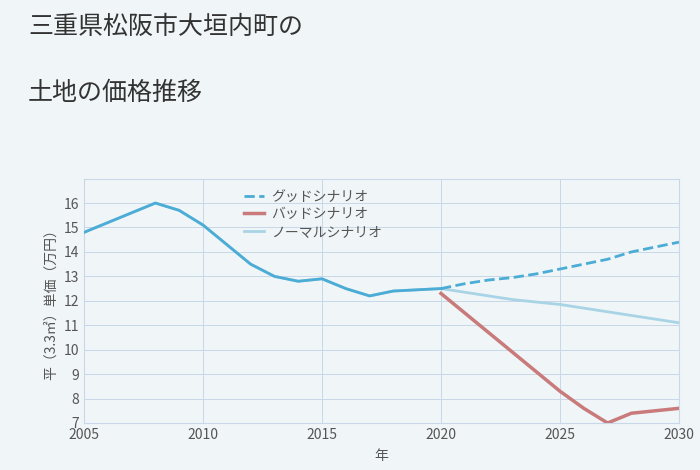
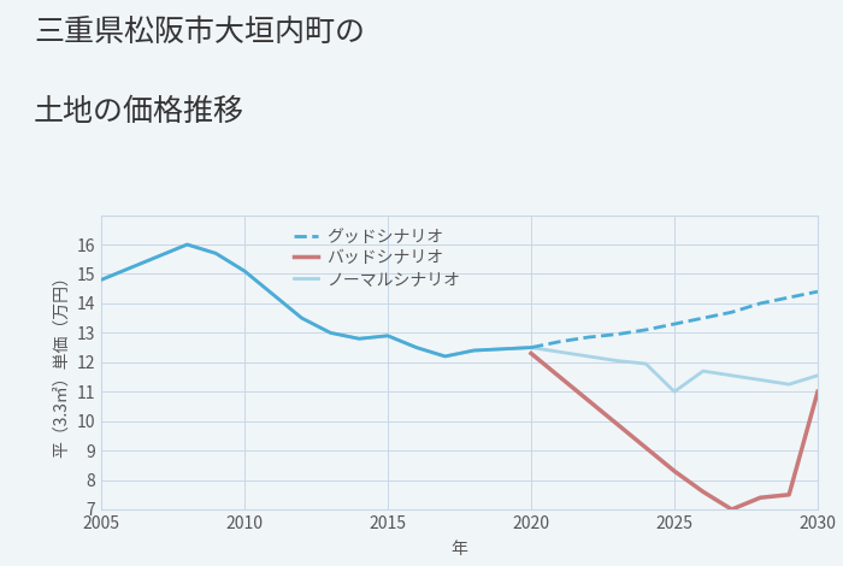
ノーマルシナリオ/2025: 11.85 -> 11.00
バッドシナリオ/2030: 7.6 -> 11.0
ノーマルシナリオ/2030: 11.10 -> 11.55
